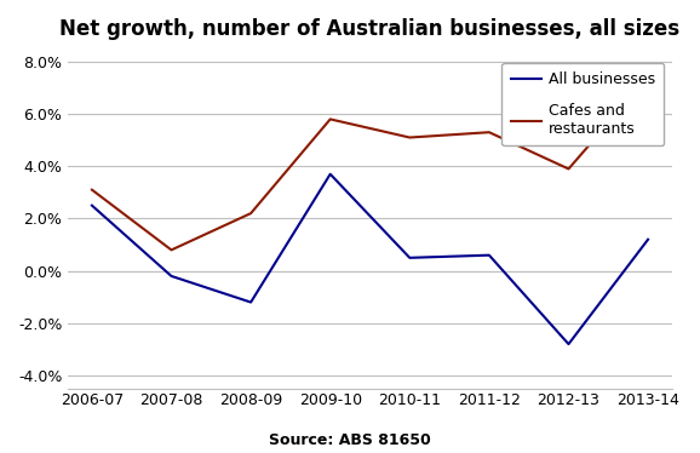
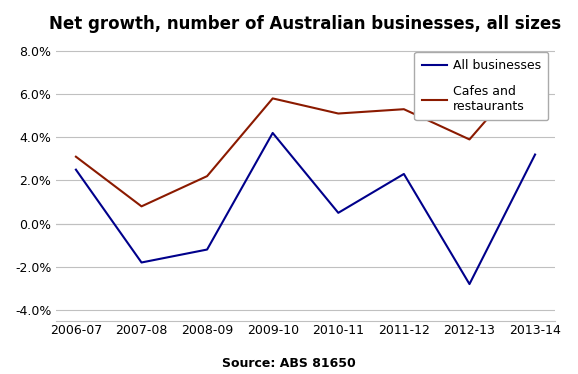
All businesses/2007-08: -0.2% -> -1.8%
All businesses/2009-10: 3.7% -> 4.2%
All businesses/2011-12: 0.6% -> 2.3%
All businesses/2013-14: 1.2% -> 3.2%
